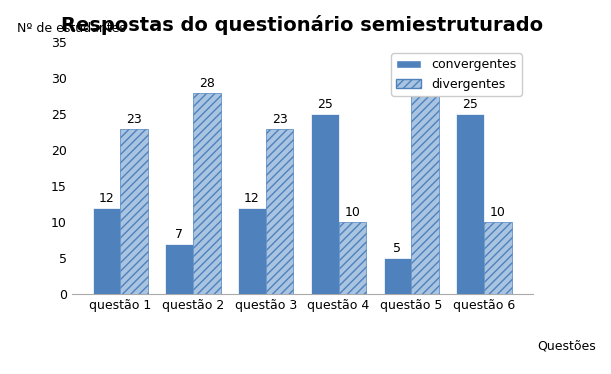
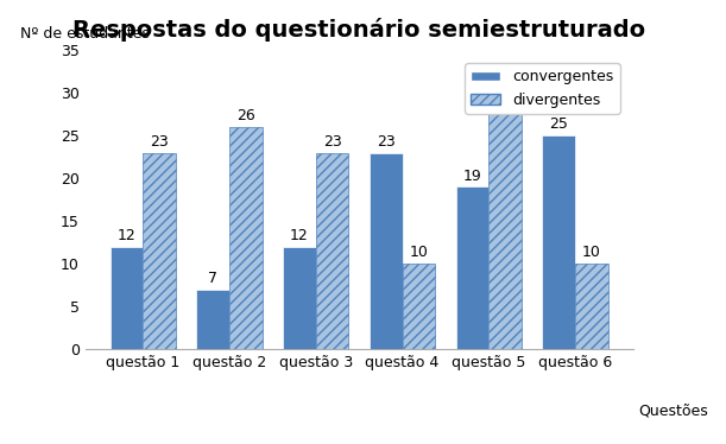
divergentes/questão 2: 28 -> 26
convergentes/questão 4: 25 -> 23
convergentes/questão 5: 5 -> 19
